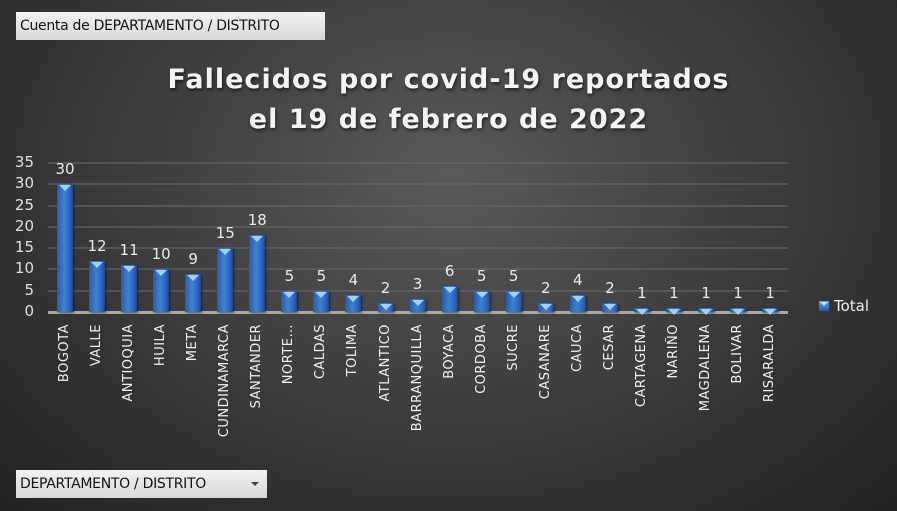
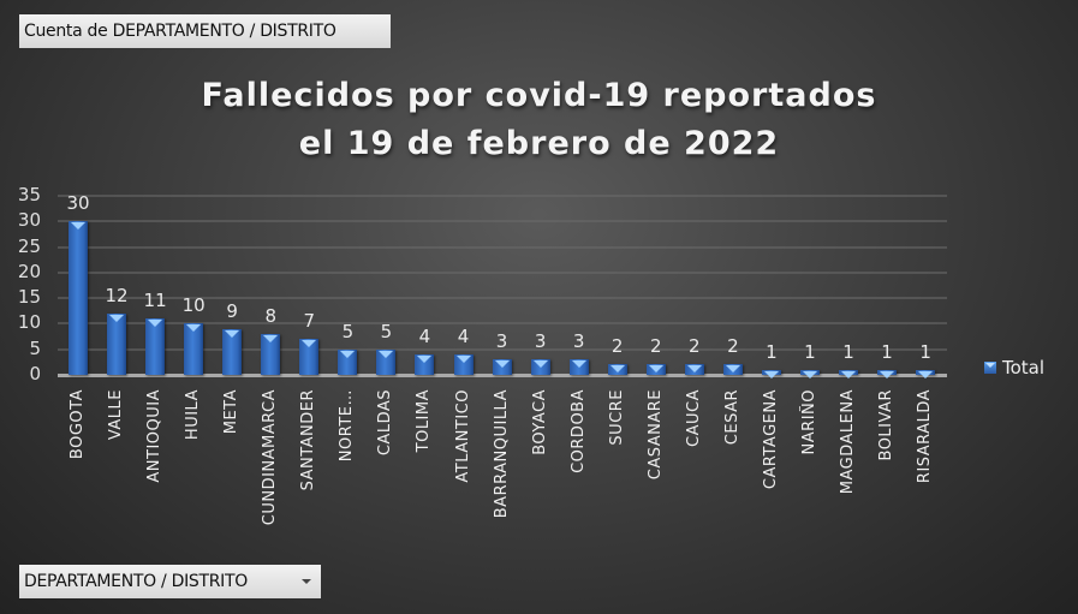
CUNDINAMARCA: 15 -> 8
SANTANDER: 18 -> 7
ATLANTICO: 2 -> 4
BOYACA: 6 -> 3
CORDOBA: 5 -> 3
SUCRE: 5 -> 2
CAUCA: 4 -> 2
